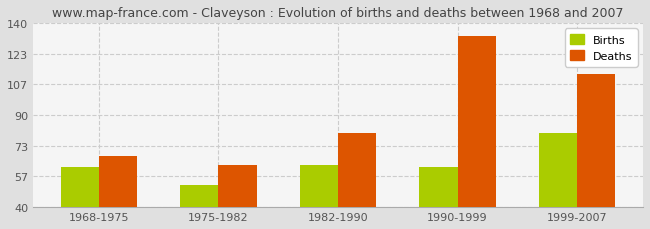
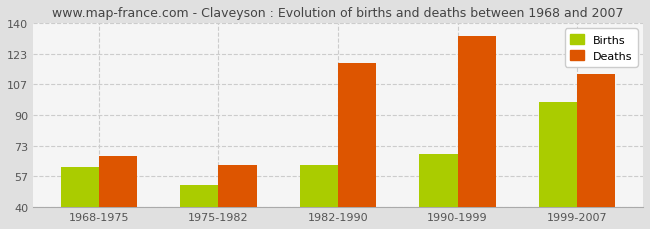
Deaths/1982-1990: 80 -> 118
Births/1990-1999: 62 -> 69
Births/1999-2007: 80 -> 97
